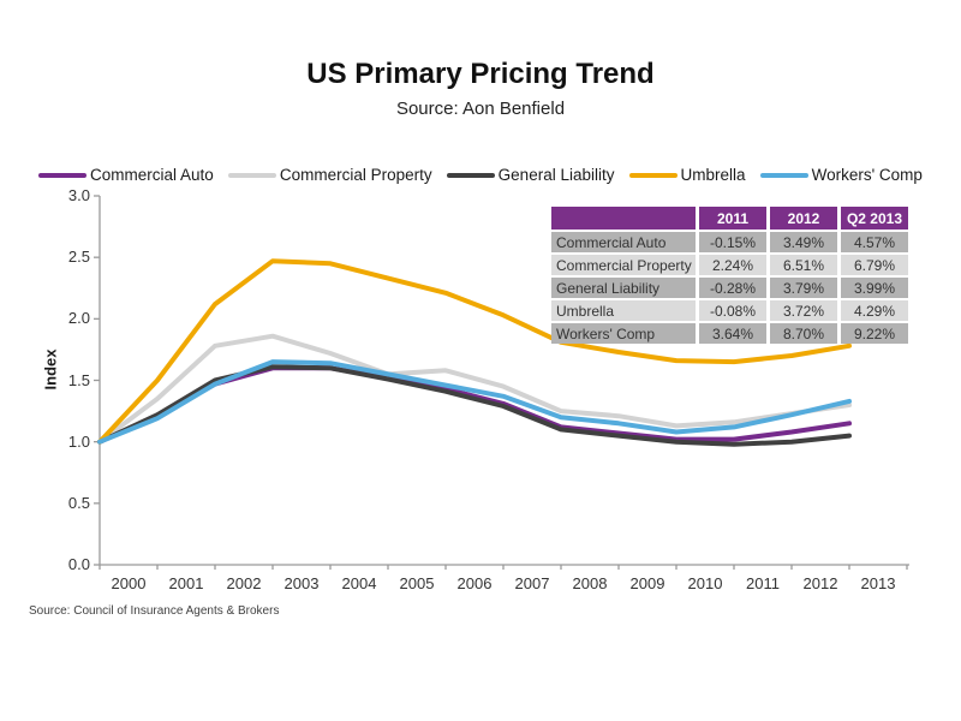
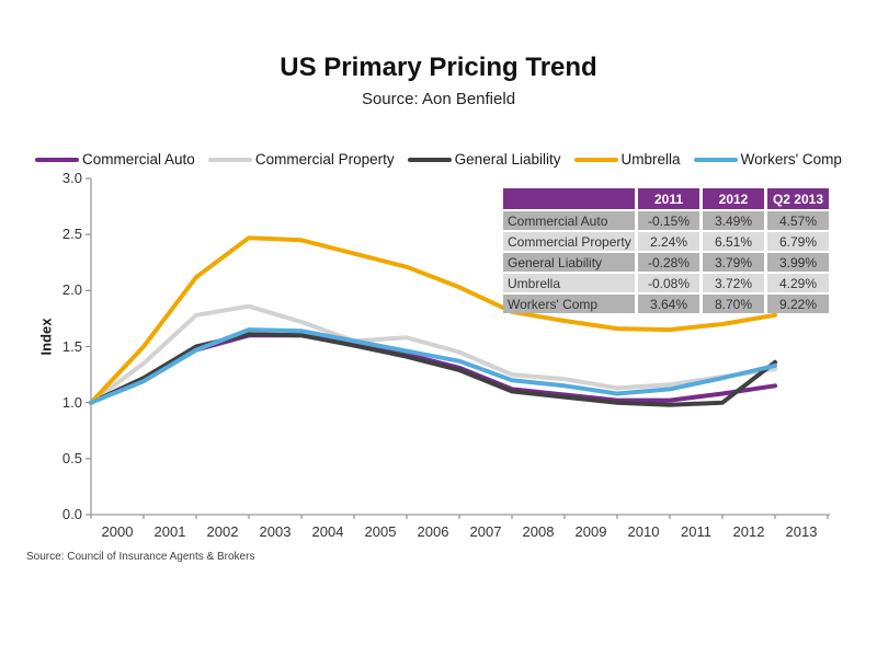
General Liability/2013: 1.05 -> 1.36
